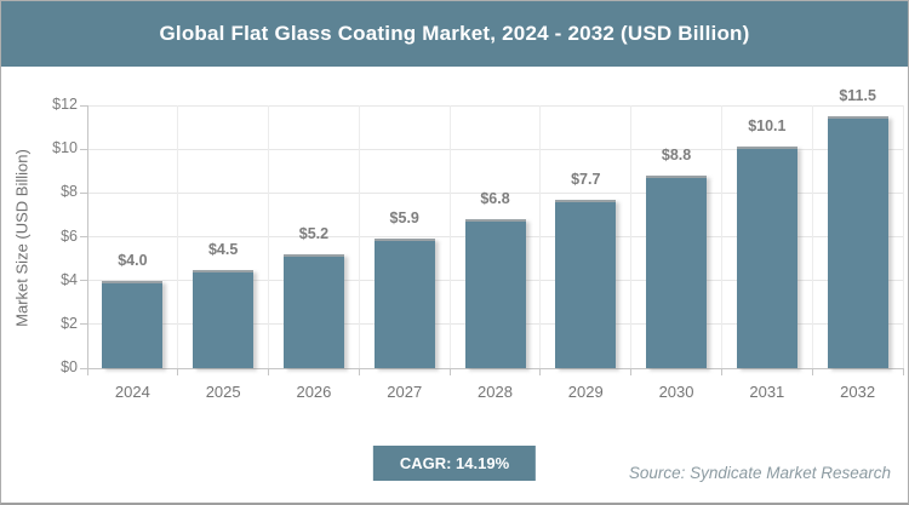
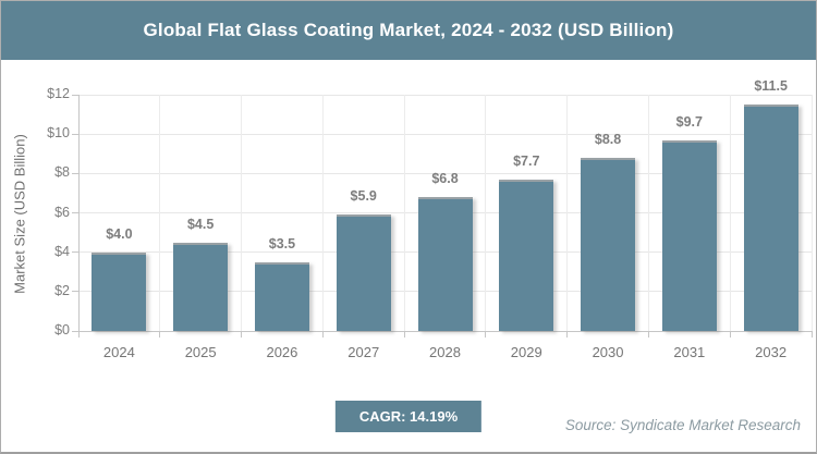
2026: $5.2 -> $3.5
2031: $10.1 -> $9.7
